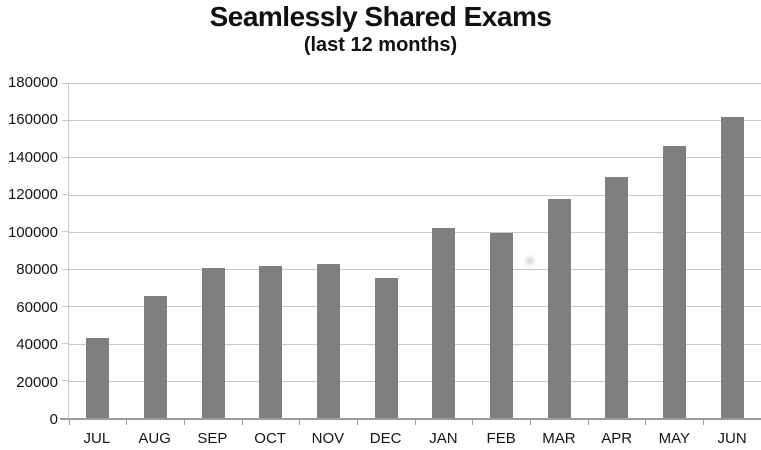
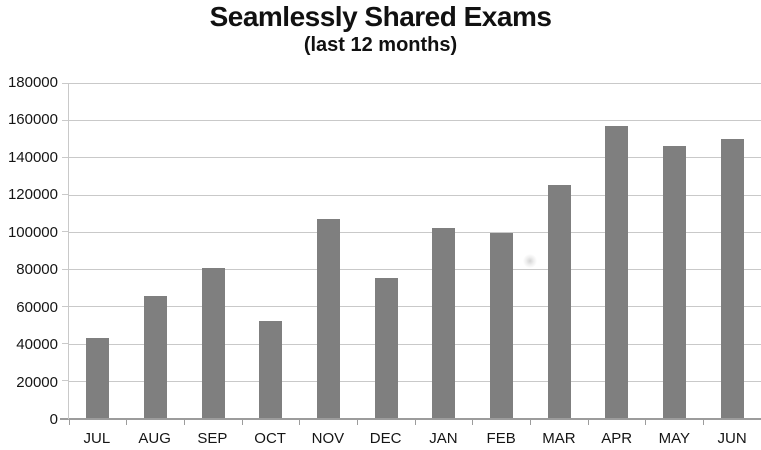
OCT: 82000 -> 52000
NOV: 82000 -> 107000
MAR: 118000 -> 125000
APR: 130000 -> 157000
JUN: 162000 -> 150000
